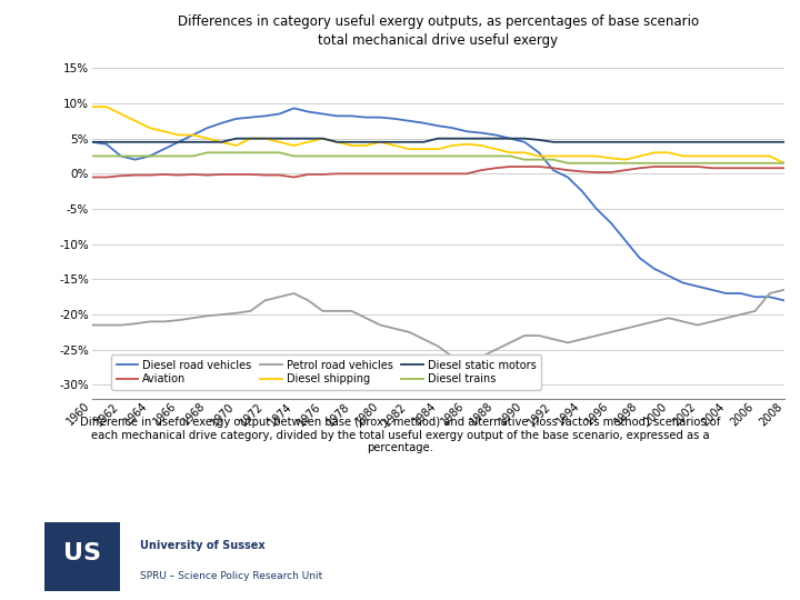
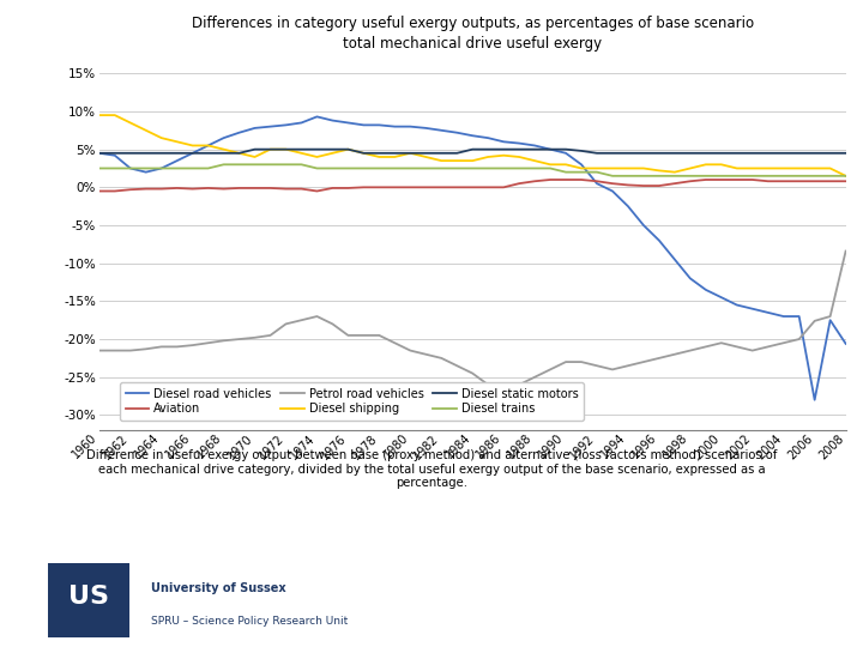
Diesel road vehicles/2006: -17.5% -> -28.0%
Petrol road vehicles/2006: -19.5% -> -17.6%
Diesel road vehicles/2008: -18.0% -> -20.6%
Petrol road vehicles/2008: -16.5% -> -8.4%
